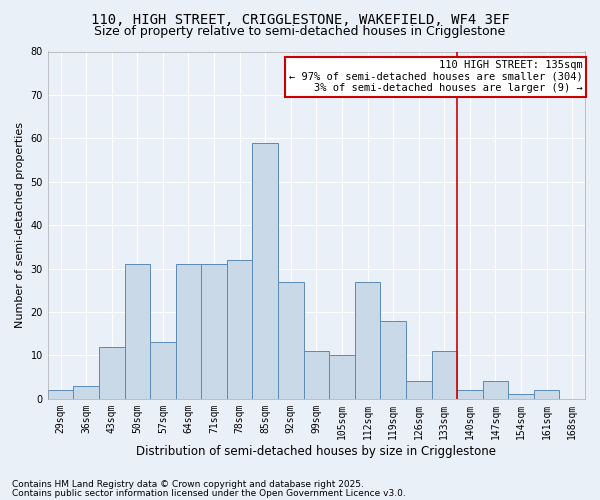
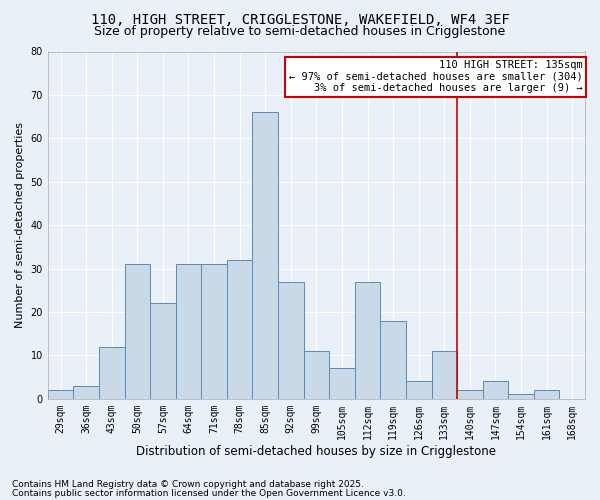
57sqm: 13 -> 22
85sqm: 59 -> 66
105sqm: 10 -> 7
